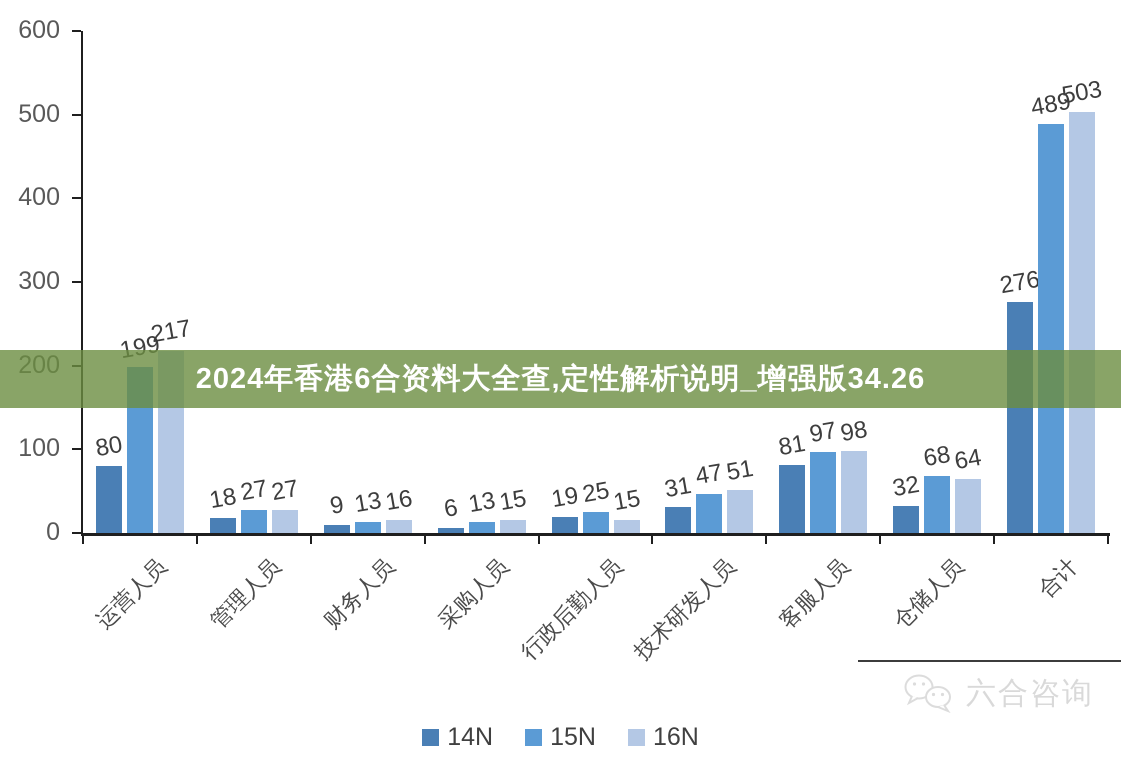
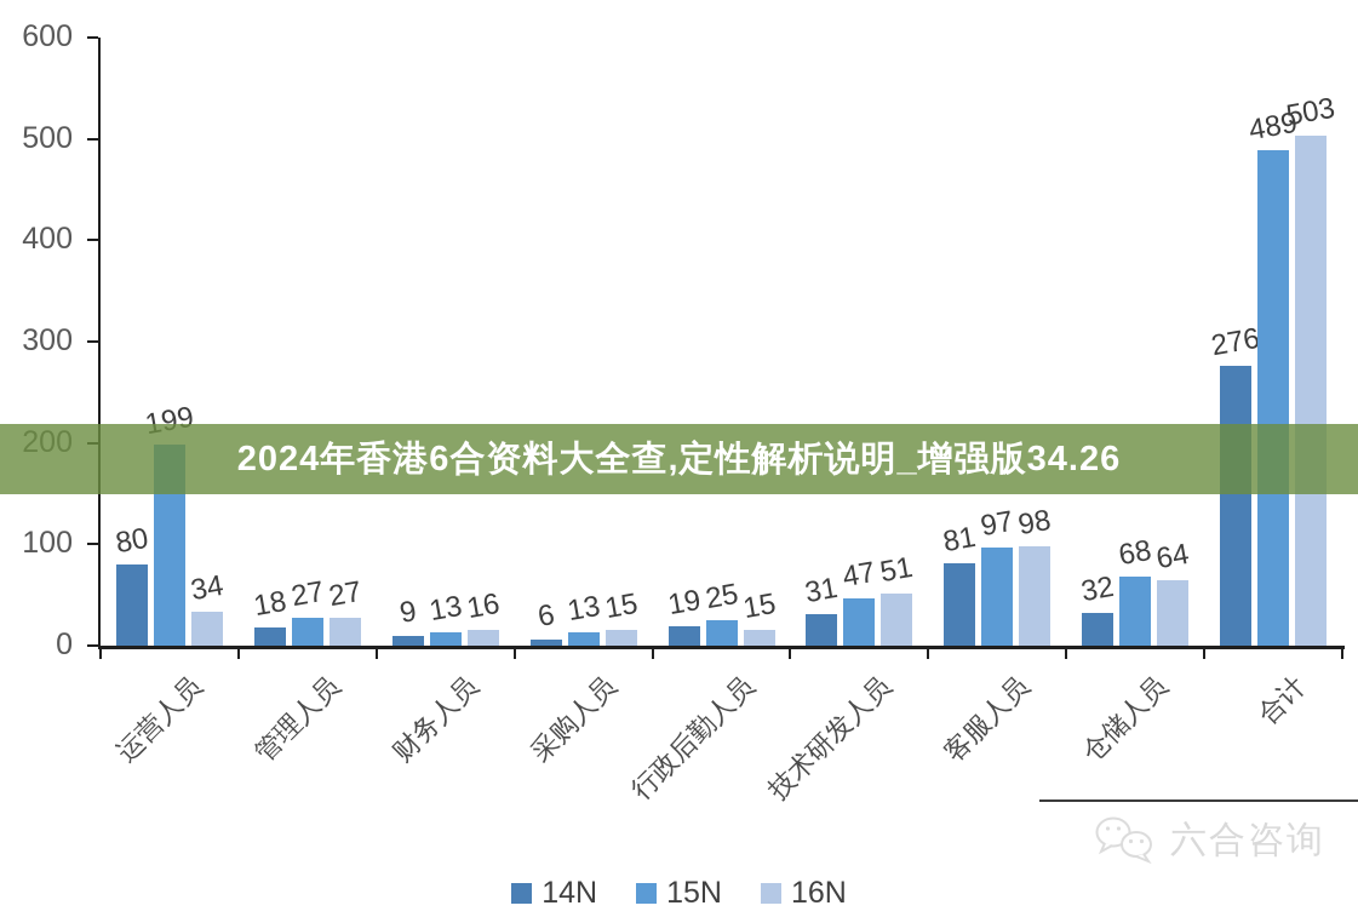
16N/运营人员: 217 -> 34
